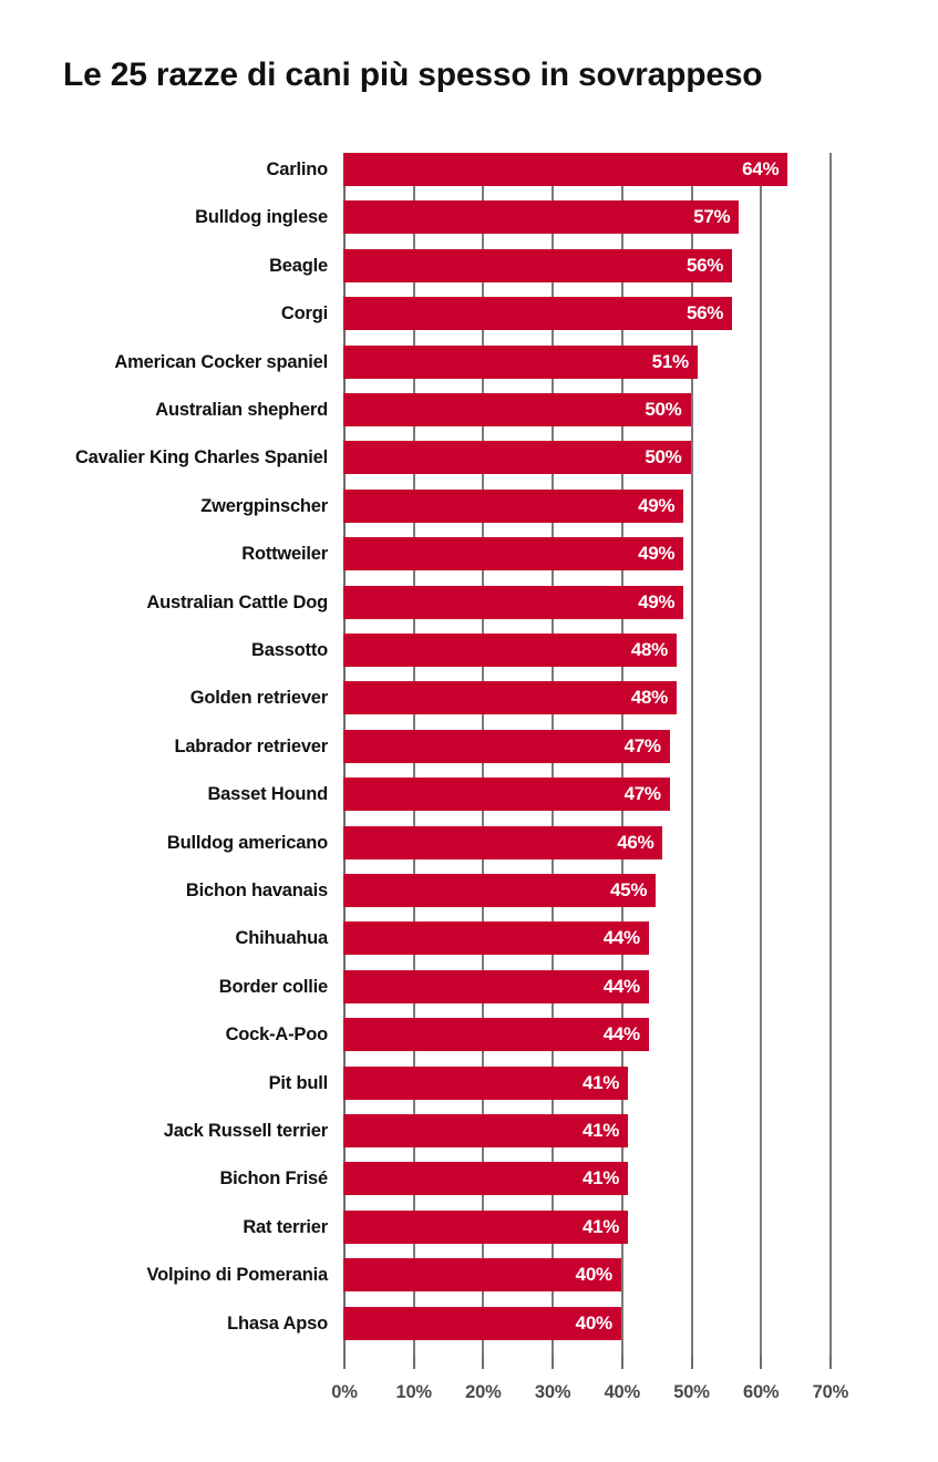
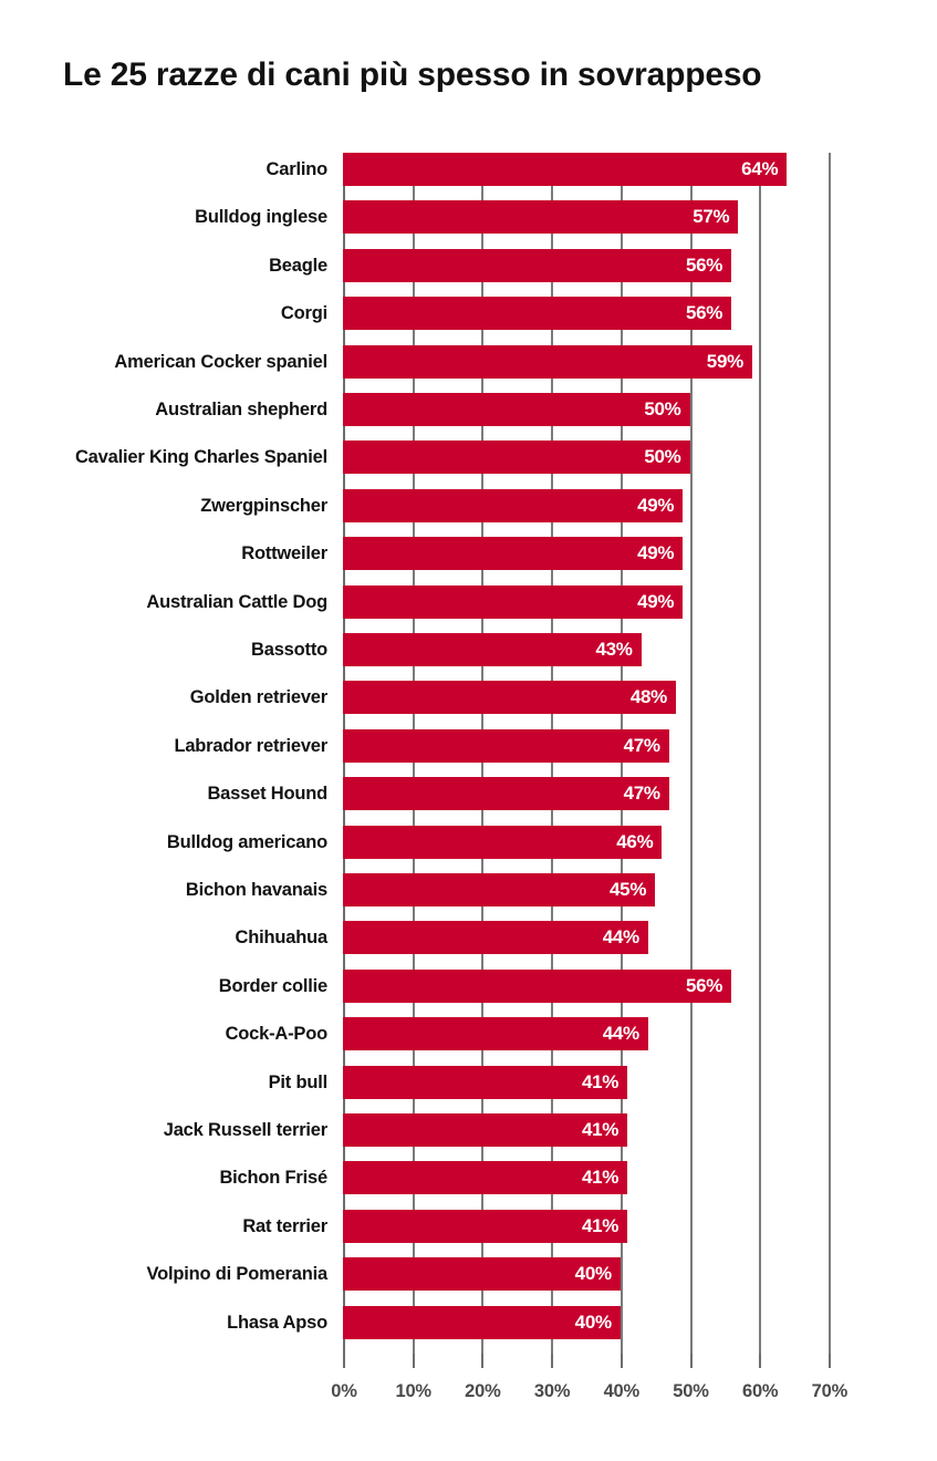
American Cocker spaniel: 51% -> 59%
Bassotto: 48% -> 43%
Border collie: 44% -> 56%
